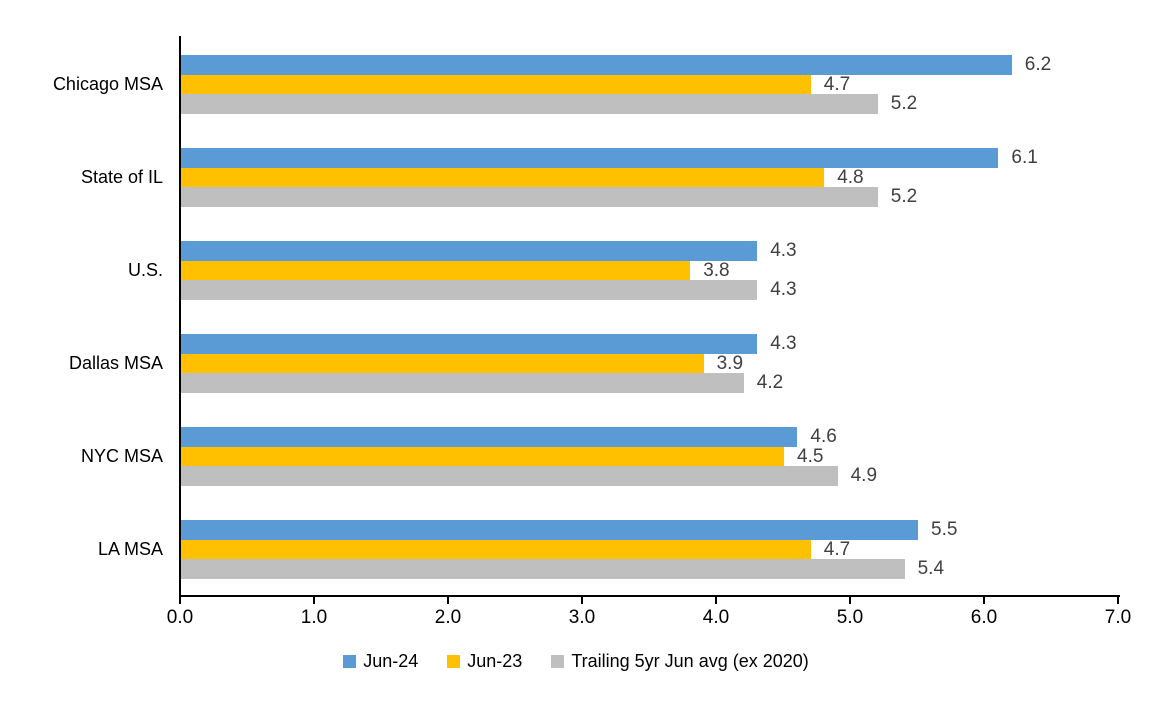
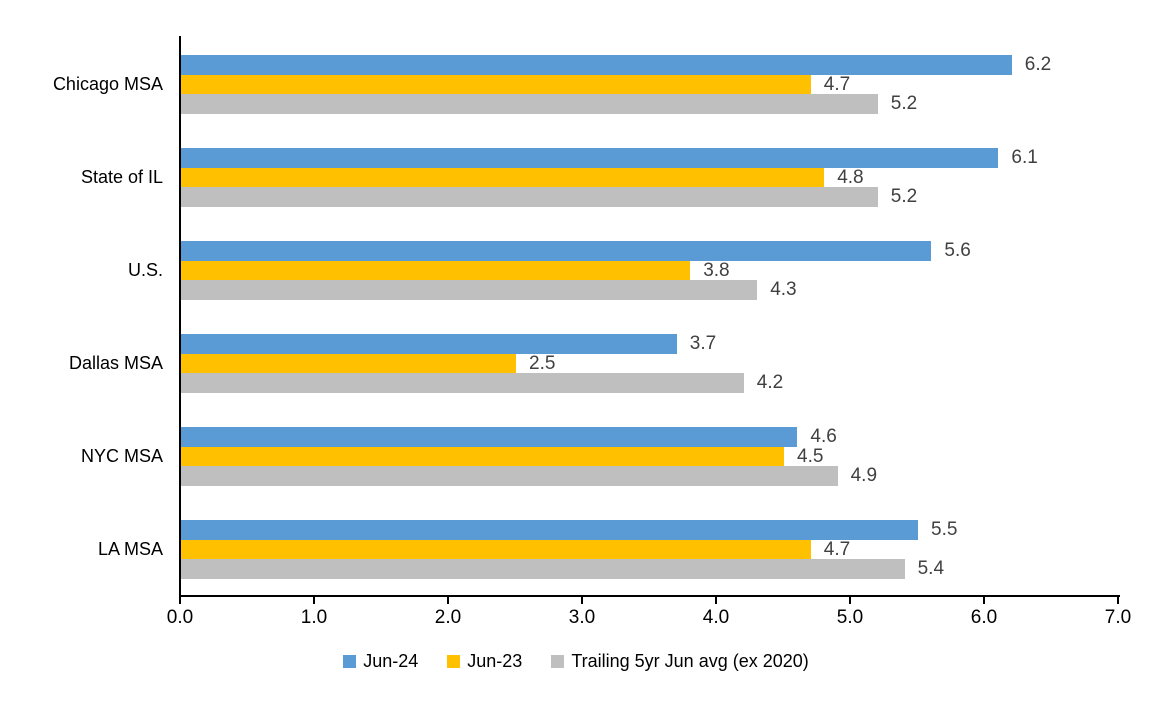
Jun-24/U.S.: 4.3 -> 5.6
Jun-24/Dallas MSA: 4.3 -> 3.7
Jun-23/Dallas MSA: 3.9 -> 2.5
